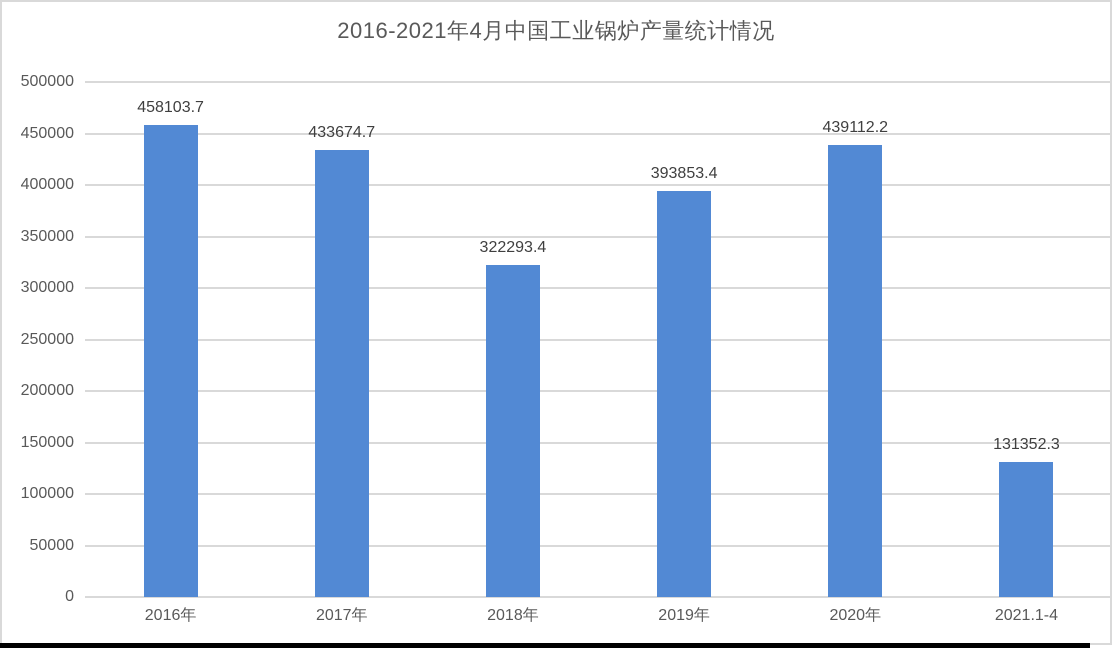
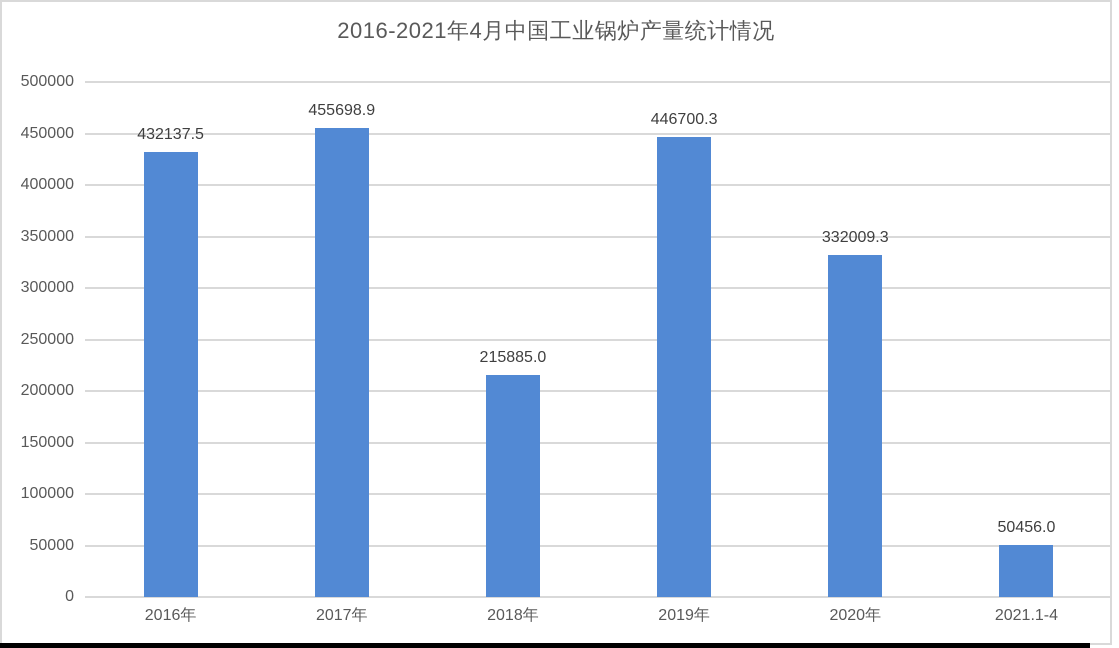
2016年: 458103.7 -> 432137.5
2017年: 433674.7 -> 455698.9
2018年: 322293.4 -> 215885.0
2019年: 393853.4 -> 446700.3
2020年: 439112.2 -> 332009.3
2021.1-4: 131352.3 -> 50456.0
